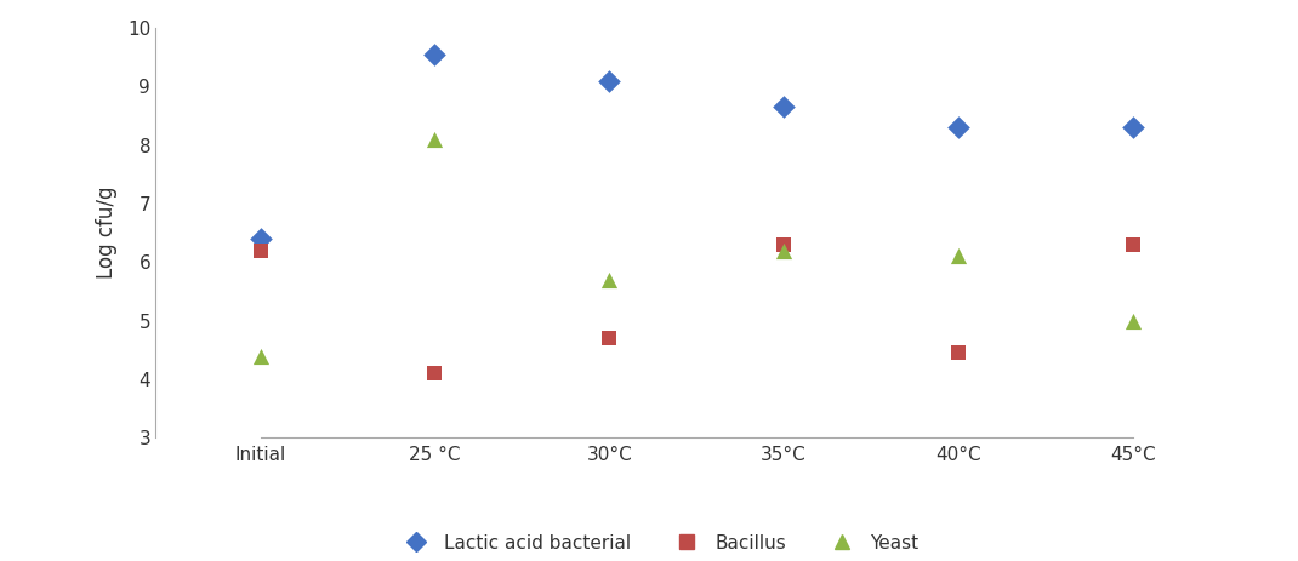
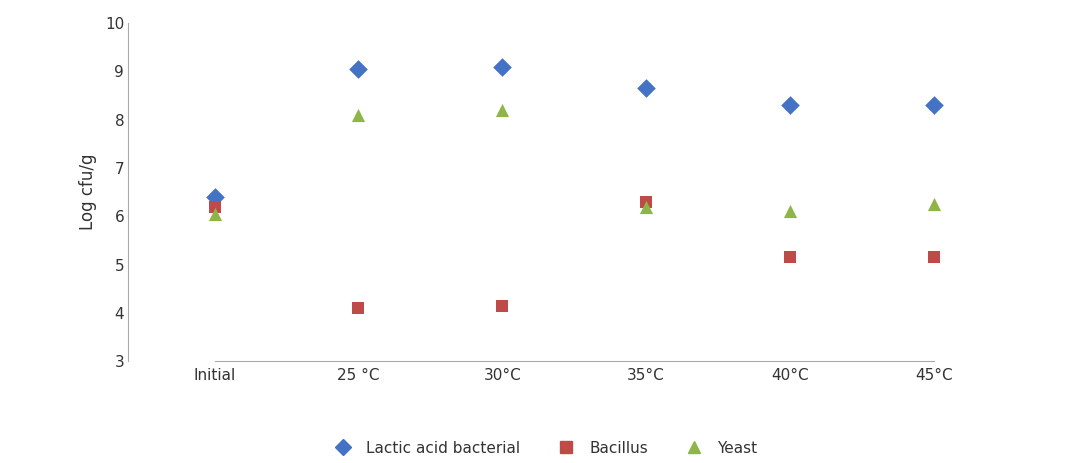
Yeast/Initial: 4.40 -> 6.05
Lactic acid bacterial/25 °C: 9.55 -> 9.05
Bacillus/30°C: 4.70 -> 4.15
Yeast/30°C: 5.70 -> 8.20
Bacillus/40°C: 4.45 -> 5.15
Bacillus/45°C: 6.30 -> 5.15
Yeast/45°C: 5.00 -> 6.25
